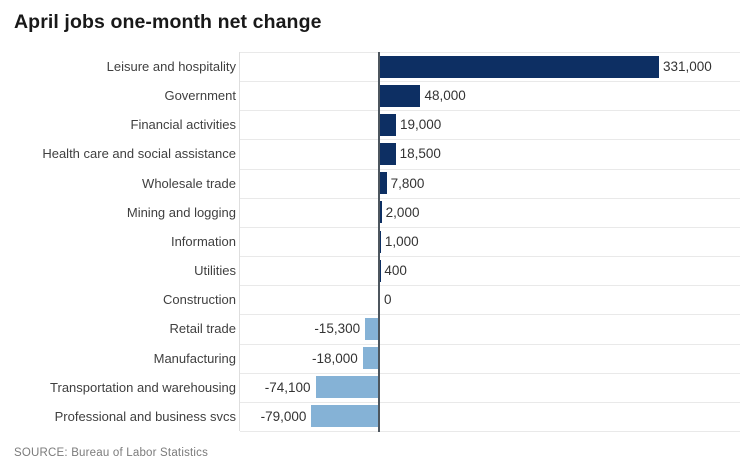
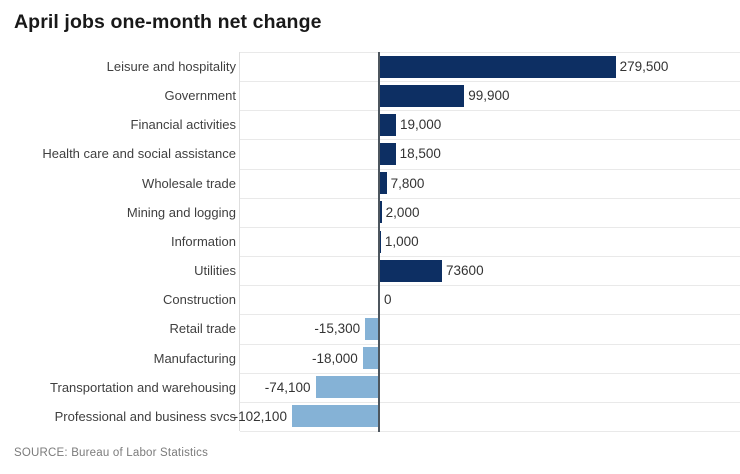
Leisure and hospitality: 331,000 -> 279,500
Government: 48,000 -> 99,900
Utilities: 400 -> 73600
Professional and business svcs: -79,000 -> -102,100
